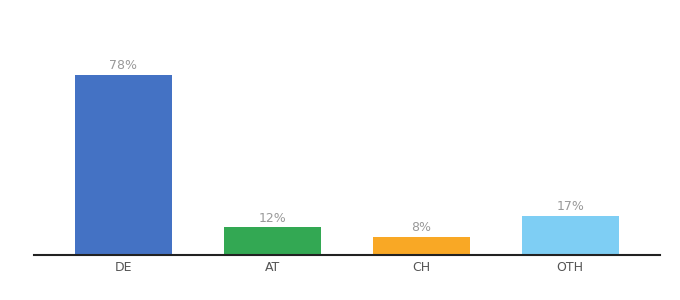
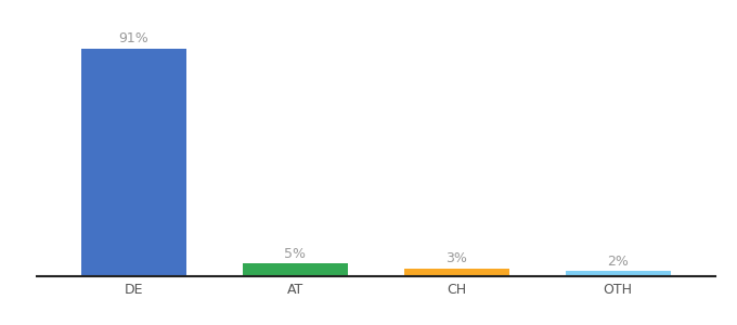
DE: 78% -> 91%
AT: 12% -> 5%
CH: 8% -> 3%
OTH: 17% -> 2%
